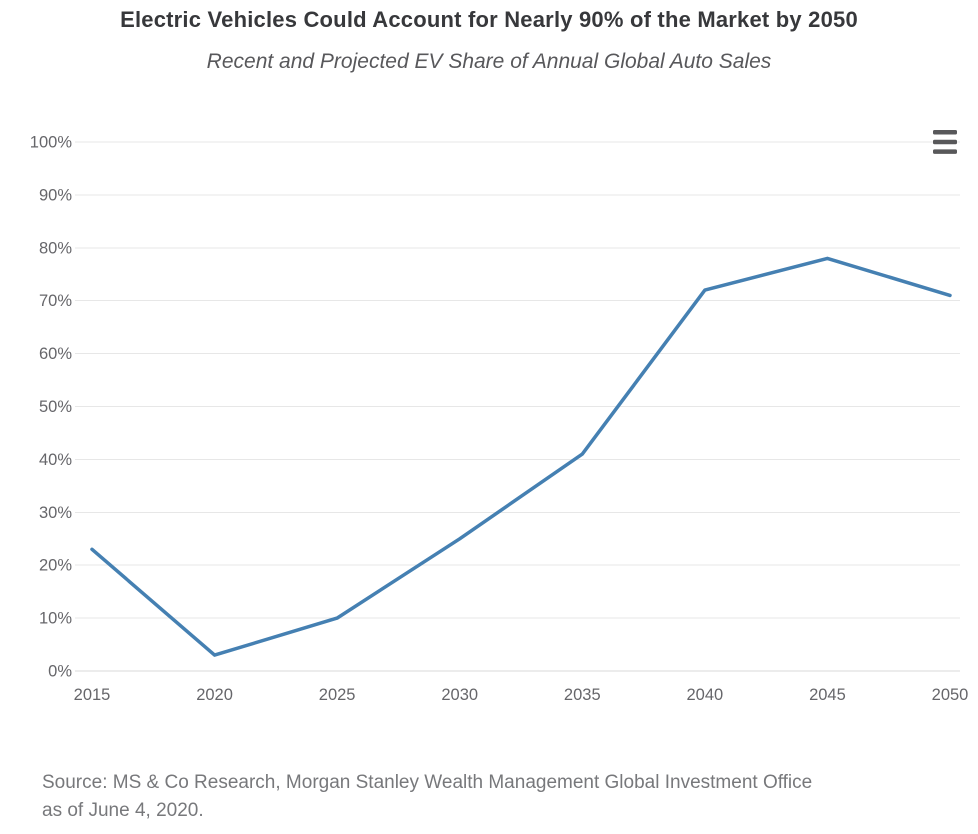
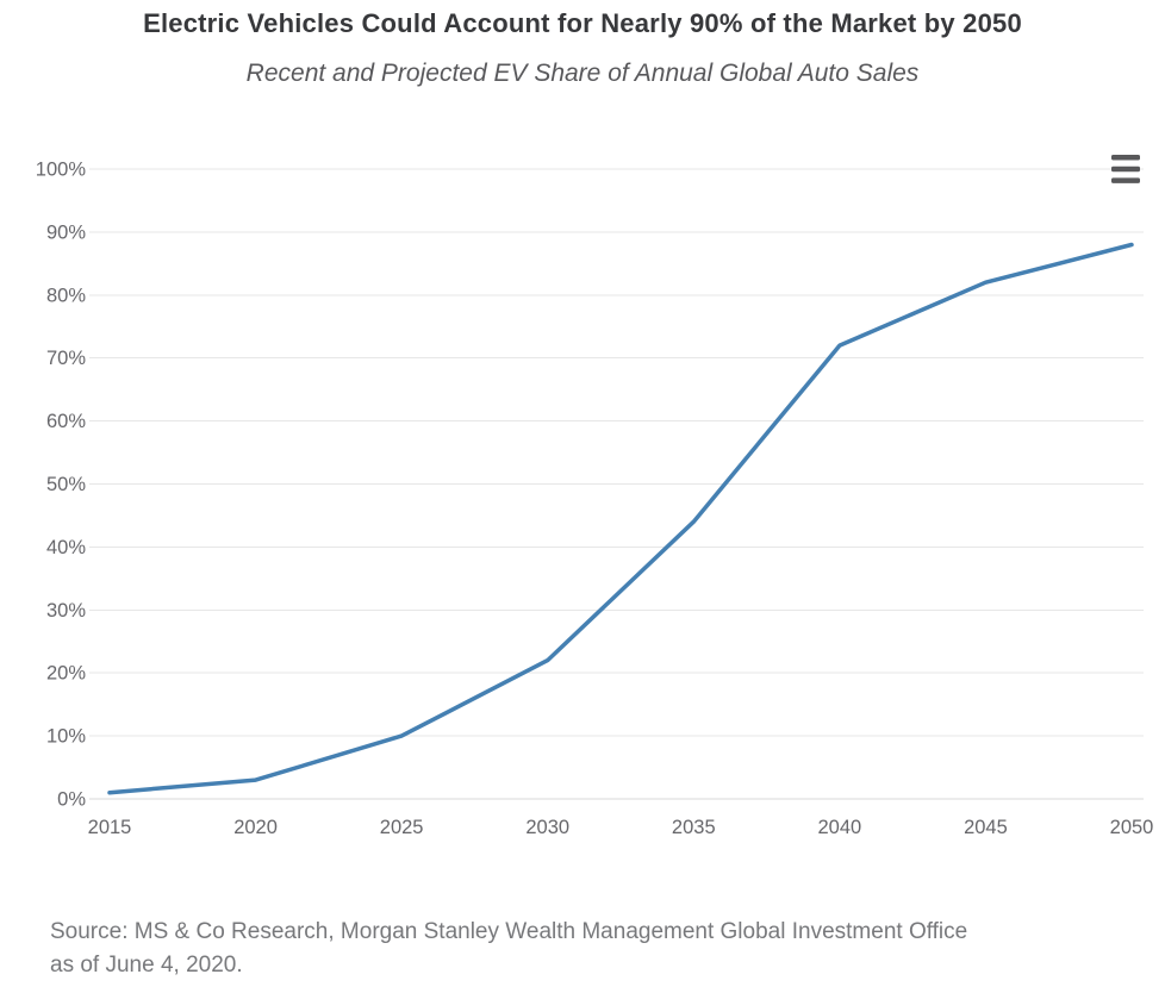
2015: 23% -> 1%
2030: 25% -> 22%
2035: 41% -> 44%
2045: 78% -> 82%
2050: 71% -> 88%
